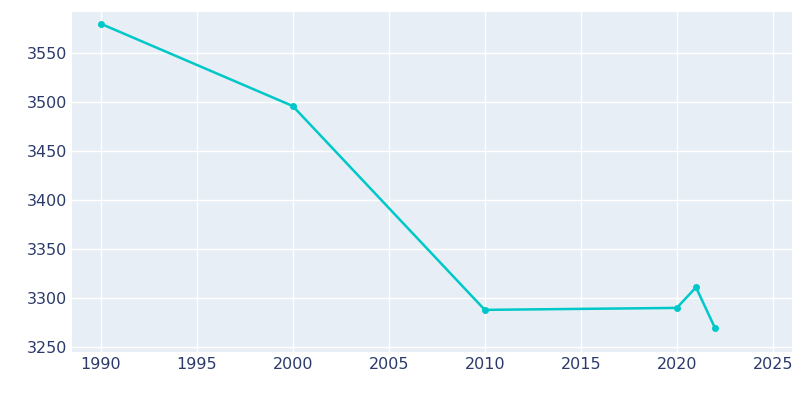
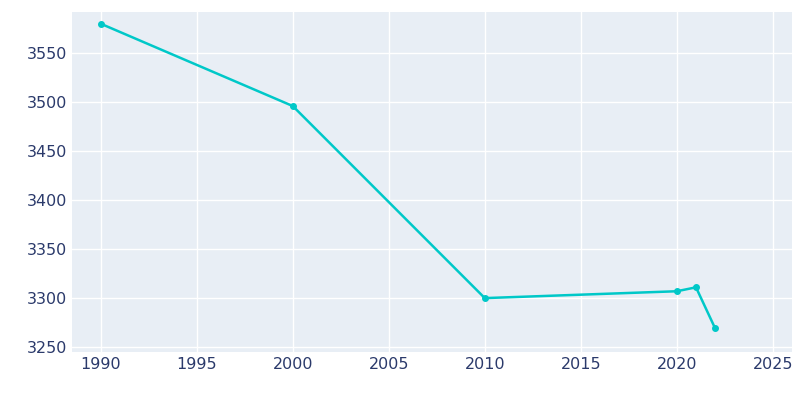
2010: 3288 -> 3300
2020: 3290 -> 3307
